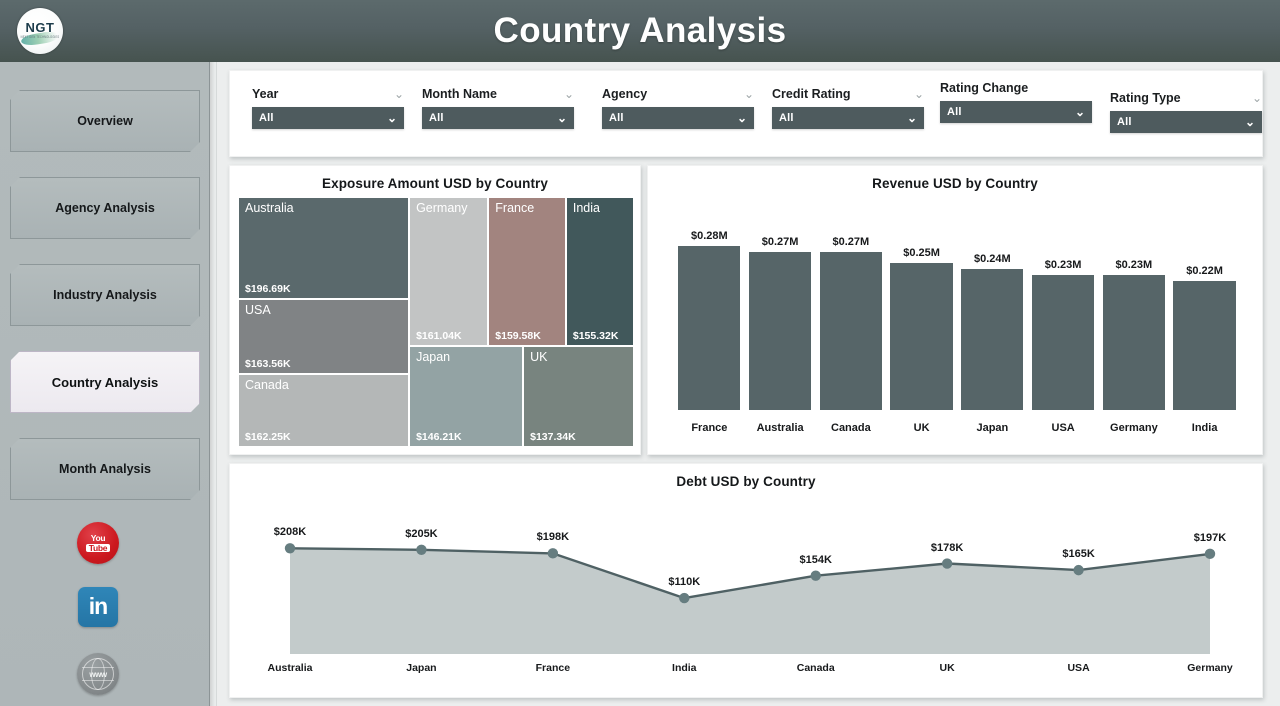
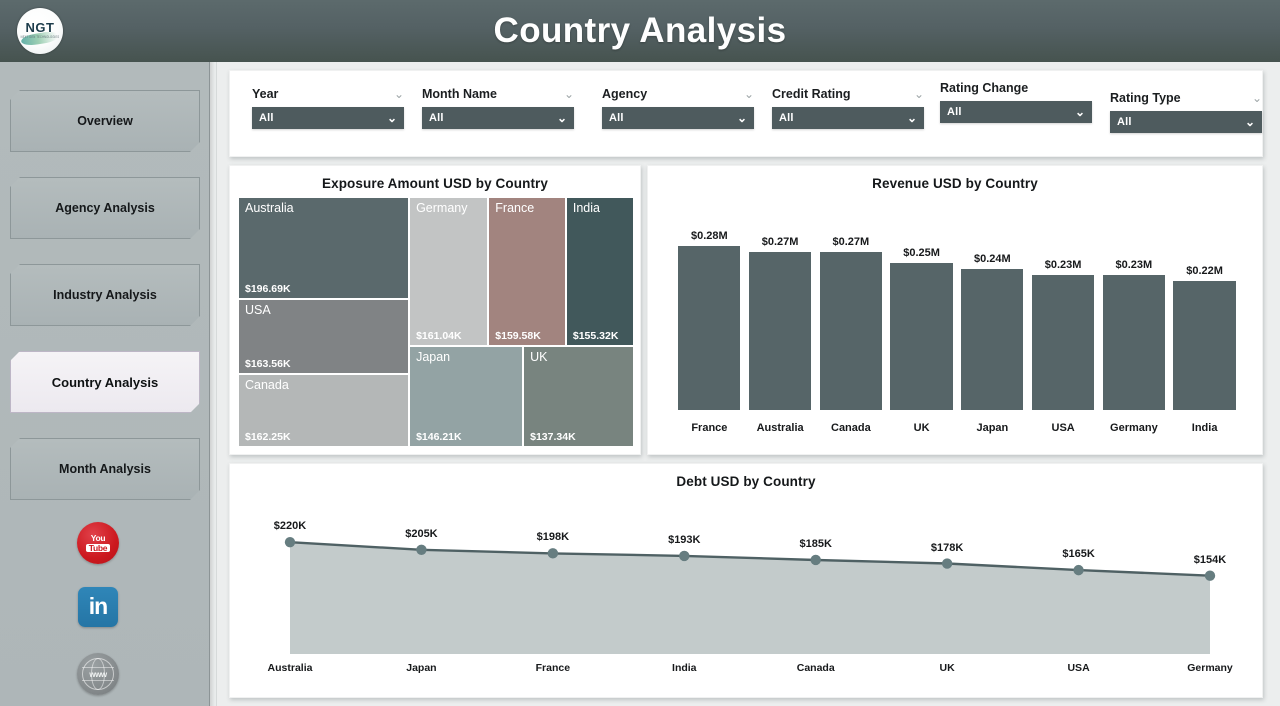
Debt USD by Country/Australia: $208K -> $220K
Debt USD by Country/India: $110K -> $193K
Debt USD by Country/Canada: $154K -> $185K
Debt USD by Country/Germany: $197K -> $154K
